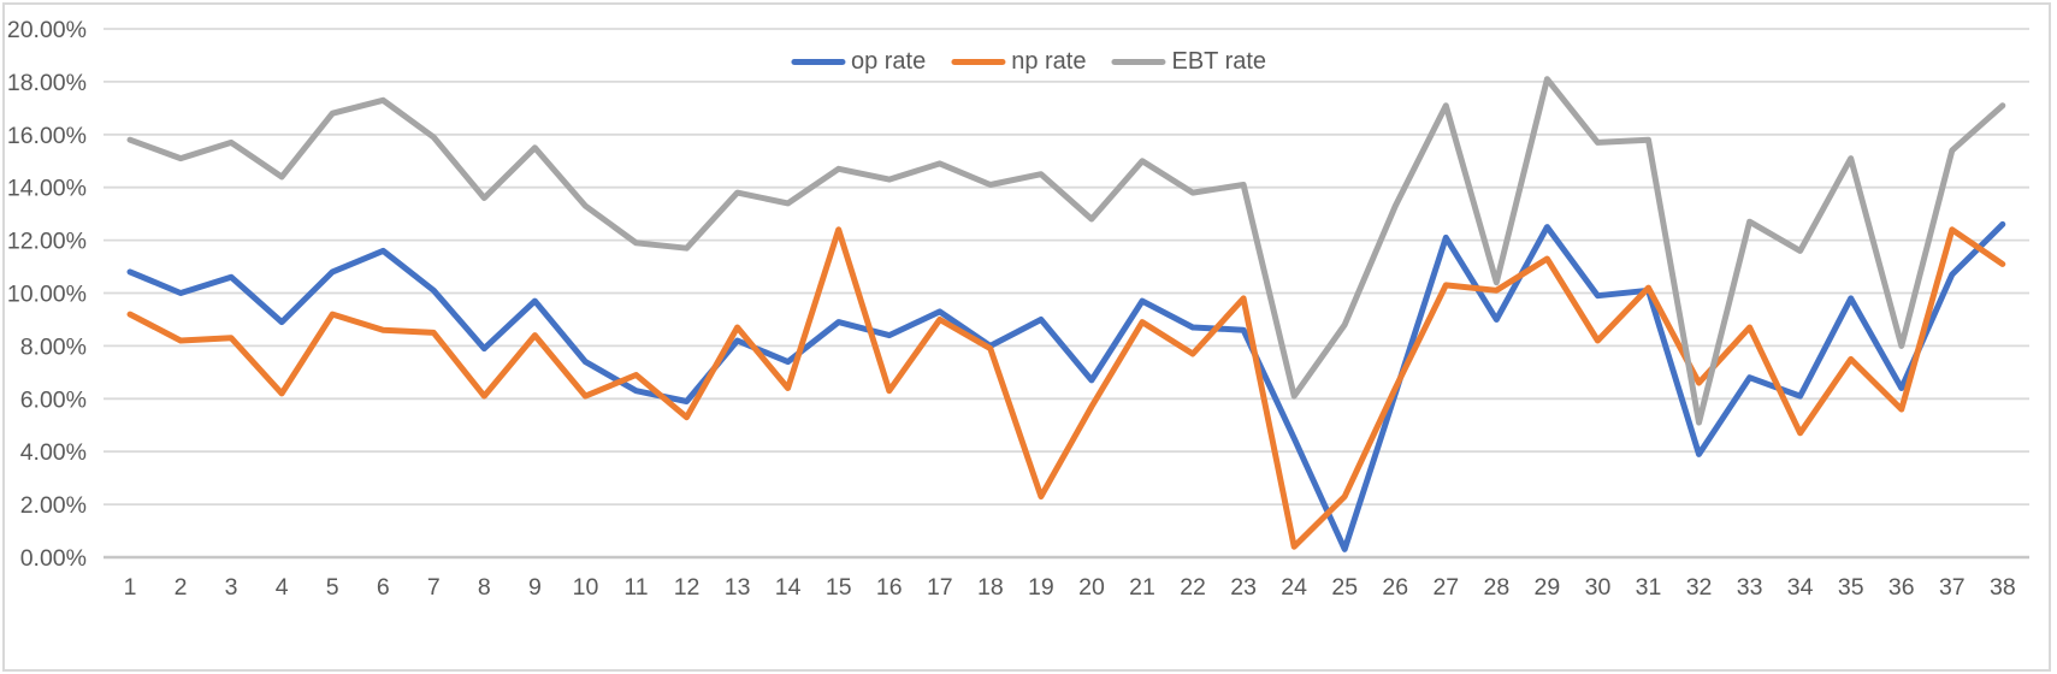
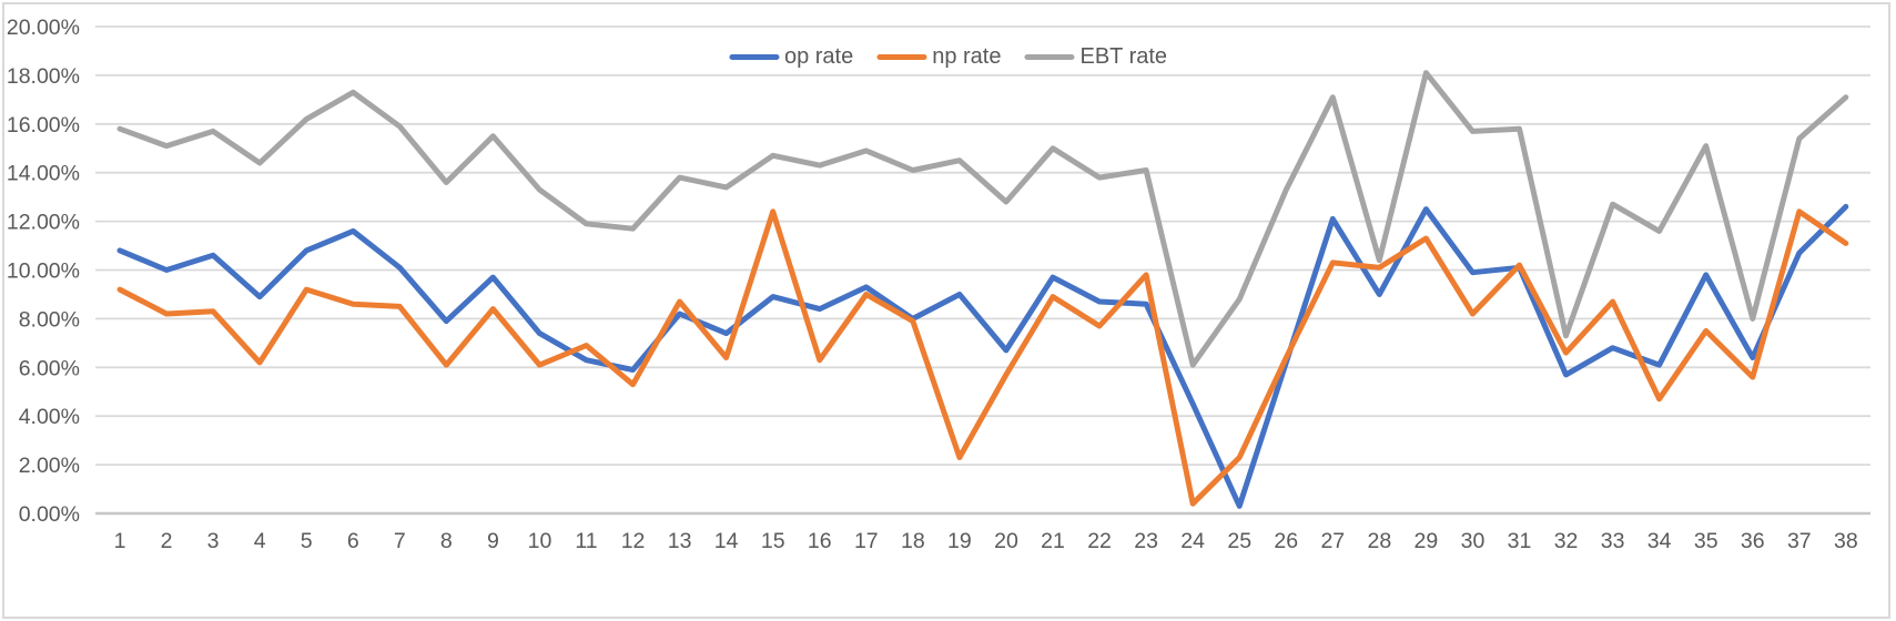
EBT rate/5: 16.8% -> 16.2%
op rate/32: 3.9% -> 5.7%
EBT rate/32: 5.1% -> 7.3%
